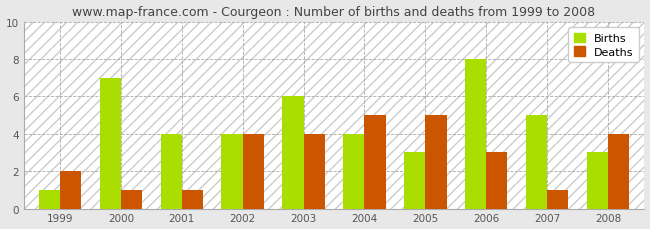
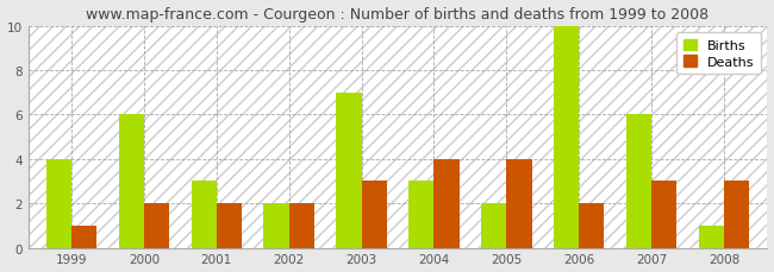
Births/1999: 1 -> 4
Deaths/1999: 2 -> 1
Births/2000: 7 -> 6
Deaths/2000: 1 -> 2
Births/2001: 4 -> 3
Deaths/2001: 1 -> 2
Births/2002: 4 -> 2
Deaths/2002: 4 -> 2
Births/2003: 6 -> 7
Deaths/2003: 4 -> 3
Births/2004: 4 -> 3
Deaths/2004: 5 -> 4
Births/2005: 3 -> 2
Deaths/2005: 5 -> 4
Births/2006: 8 -> 10
Deaths/2006: 3 -> 2
Births/2007: 5 -> 6
Deaths/2007: 1 -> 3
Births/2008: 3 -> 1
Deaths/2008: 4 -> 3
